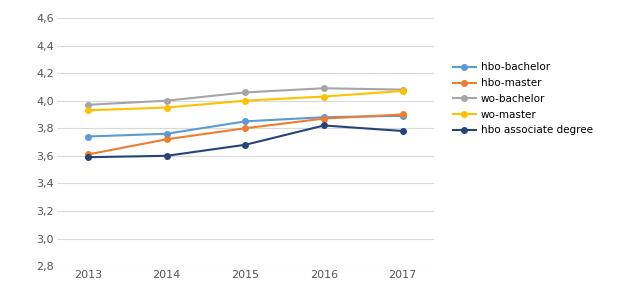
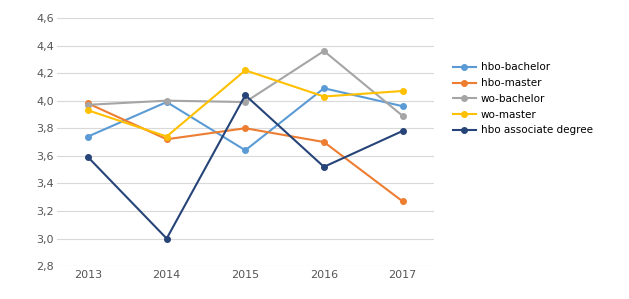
hbo-master/2013: 3,61 -> 3,98
hbo-bachelor/2014: 3,76 -> 3,99
wo-master/2014: 3,95 -> 3,74
hbo associate degree/2014: 3,60 -> 3,00
hbo-bachelor/2015: 3,85 -> 3,64
wo-bachelor/2015: 4,06 -> 3,99
wo-master/2015: 4,00 -> 4,22
hbo associate degree/2015: 3,68 -> 4,04
hbo-bachelor/2016: 3,88 -> 4,09
hbo-master/2016: 3,87 -> 3,70
wo-bachelor/2016: 4,09 -> 4,36
hbo associate degree/2016: 3,82 -> 3,52
hbo-bachelor/2017: 3,89 -> 3,96
hbo-master/2017: 3,90 -> 3,27
wo-bachelor/2017: 4,08 -> 3,89
